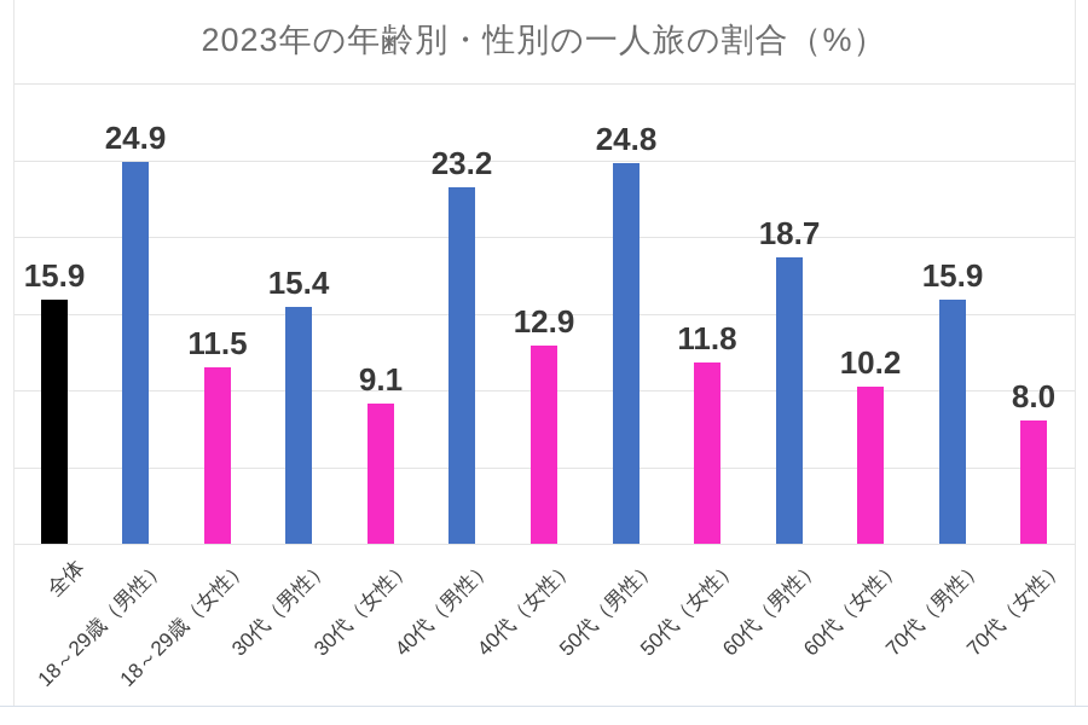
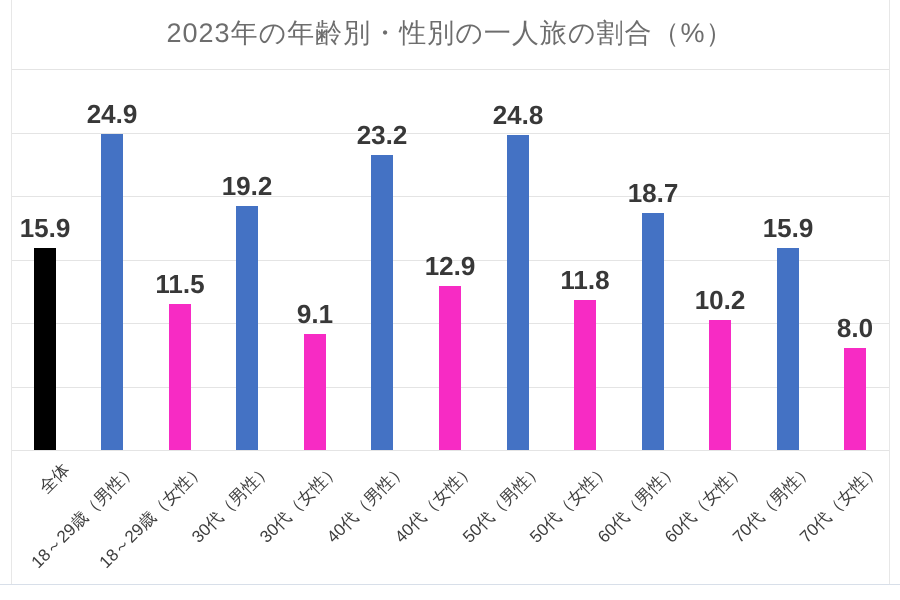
30代（男性）: 15.4 -> 19.2
